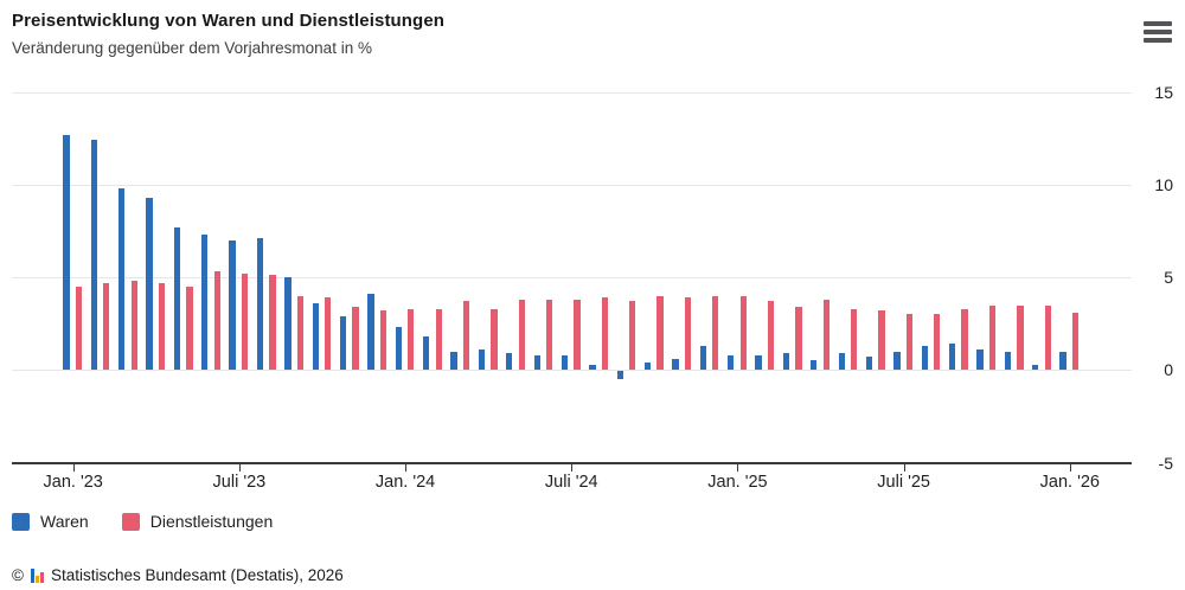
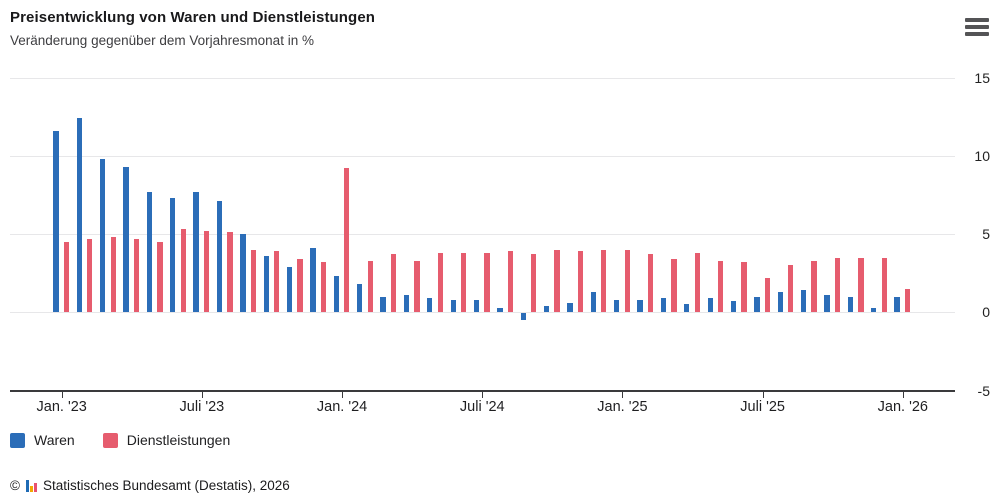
Waren/Jan. '23: 12.7 -> 11.6
Waren/Juli '23: 7.0 -> 7.7
Dienstleistungen/Jan. '24: 3.3 -> 9.2
Dienstleistungen/Juli '25: 3.0 -> 2.2
Dienstleistungen/Jan. '26: 3.1 -> 1.5
